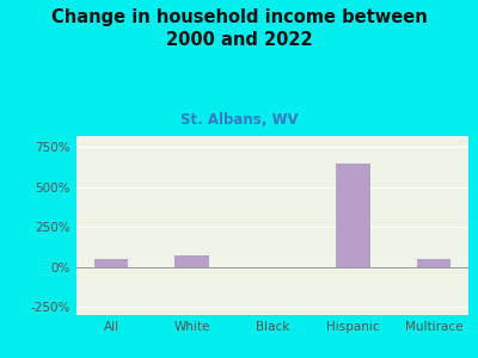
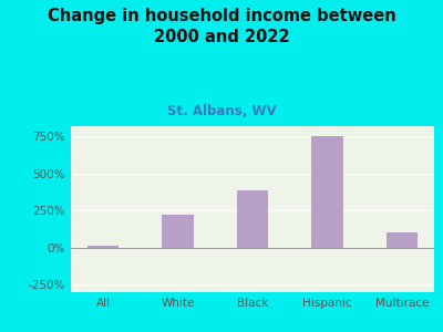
All: 50% -> 10%
White: 80% -> 220%
Black: 0% -> 390%
Hispanic: 650% -> 750%
Multirace: 50% -> 100%
